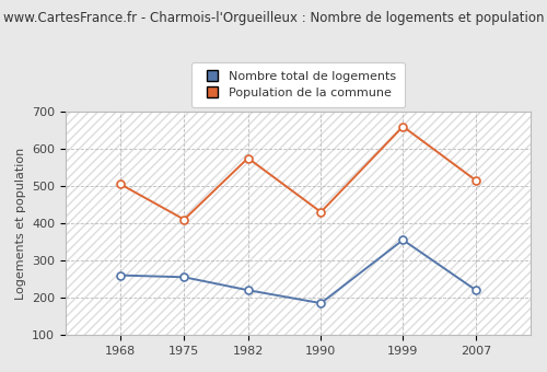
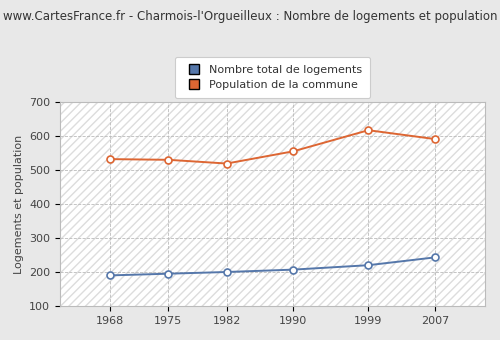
Nombre total de logements/1968: 260 -> 190
Population de la commune/1968: 505 -> 532
Nombre total de logements/1975: 255 -> 195
Population de la commune/1975: 410 -> 530
Nombre total de logements/1982: 220 -> 200
Population de la commune/1982: 575 -> 519
Nombre total de logements/1990: 185 -> 207
Population de la commune/1990: 430 -> 555
Nombre total de logements/1999: 355 -> 220
Population de la commune/1999: 660 -> 617
Nombre total de logements/2007: 220 -> 243
Population de la commune/2007: 515 -> 591
